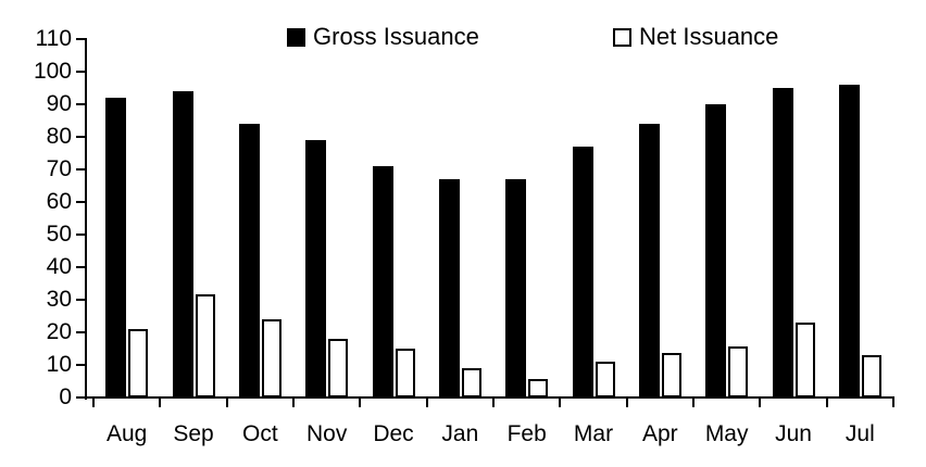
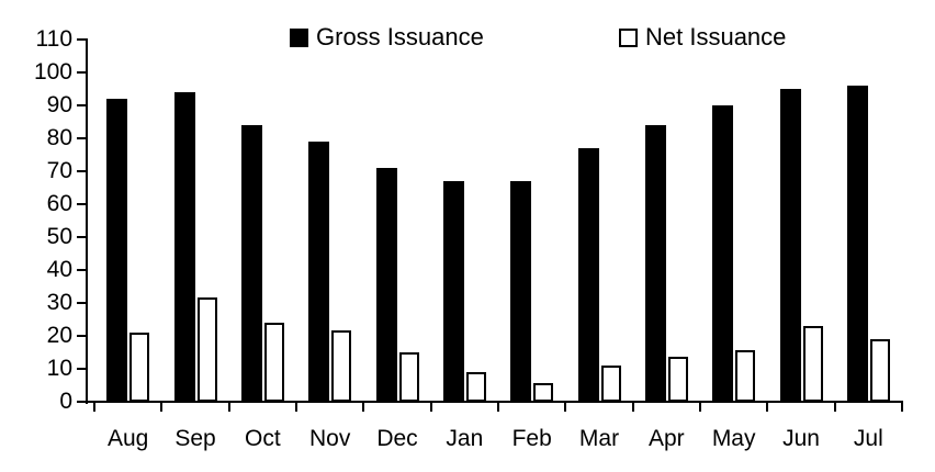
Net Issuance/Nov: 18 -> 22
Net Issuance/Jul: 13 -> 19
